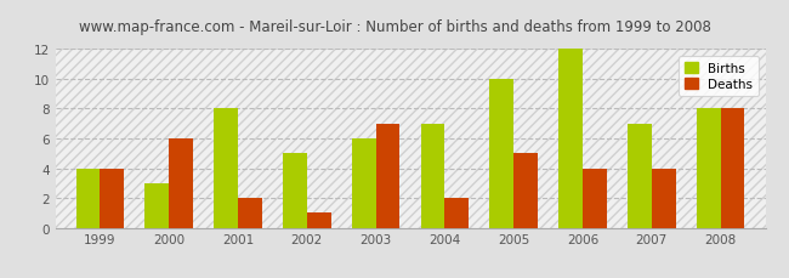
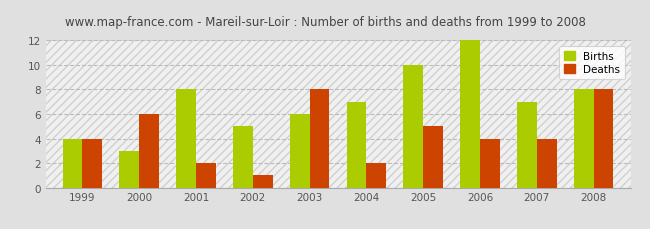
Deaths/2003: 7 -> 8
